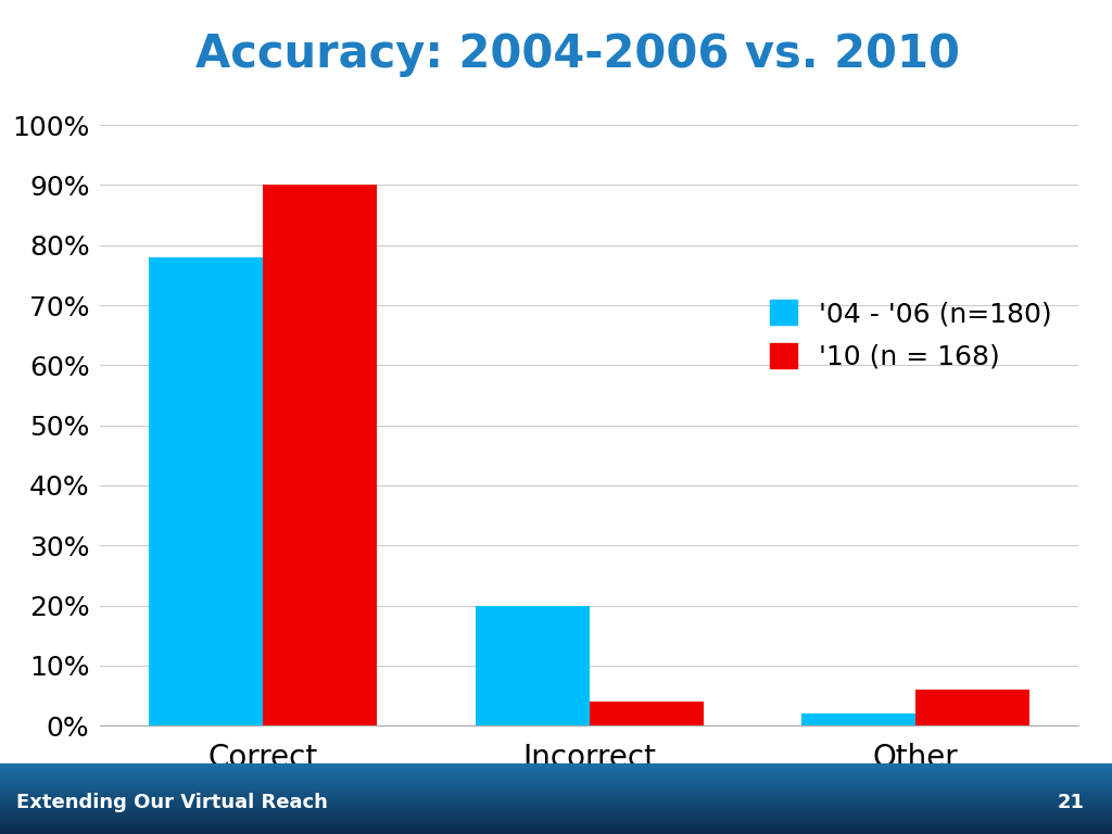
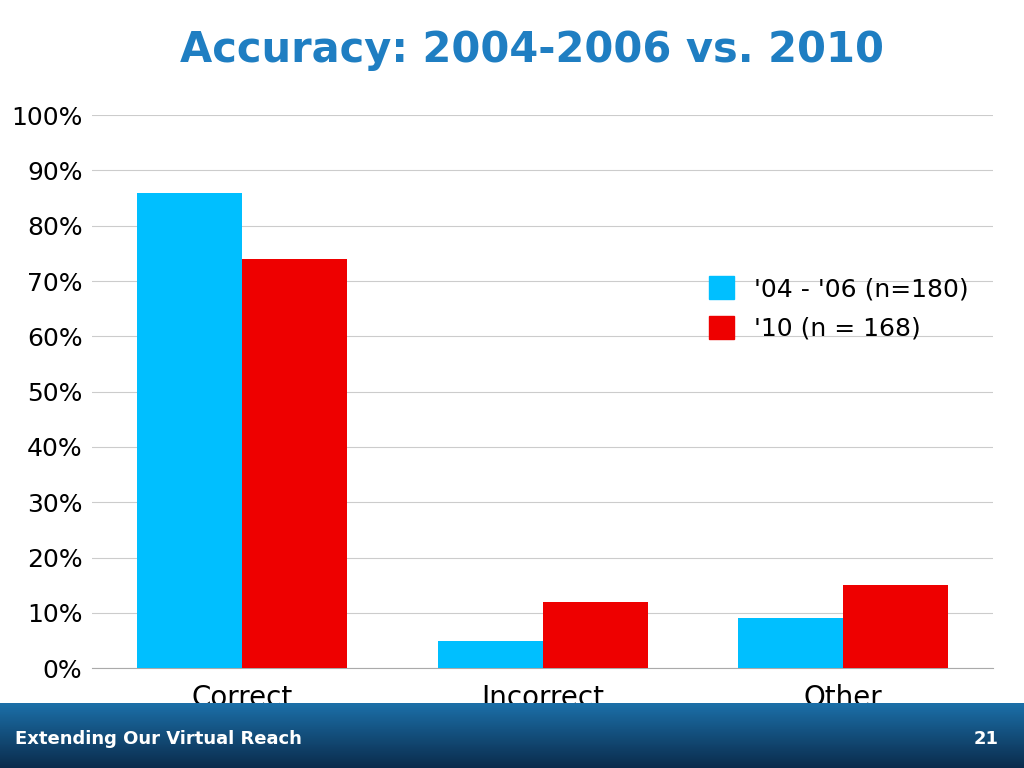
'04 - '06 (n=180)/Correct: 78% -> 86%
'10 (n = 168)/Correct: 90% -> 74%
'04 - '06 (n=180)/Incorrect: 20% -> 5%
'10 (n = 168)/Incorrect: 4% -> 12%
'04 - '06 (n=180)/Other: 2% -> 9%
'10 (n = 168)/Other: 6% -> 15%
